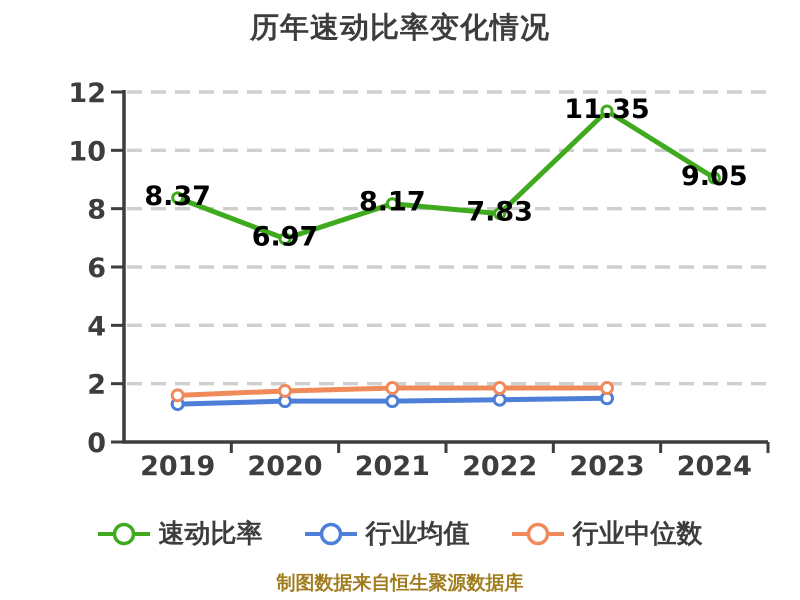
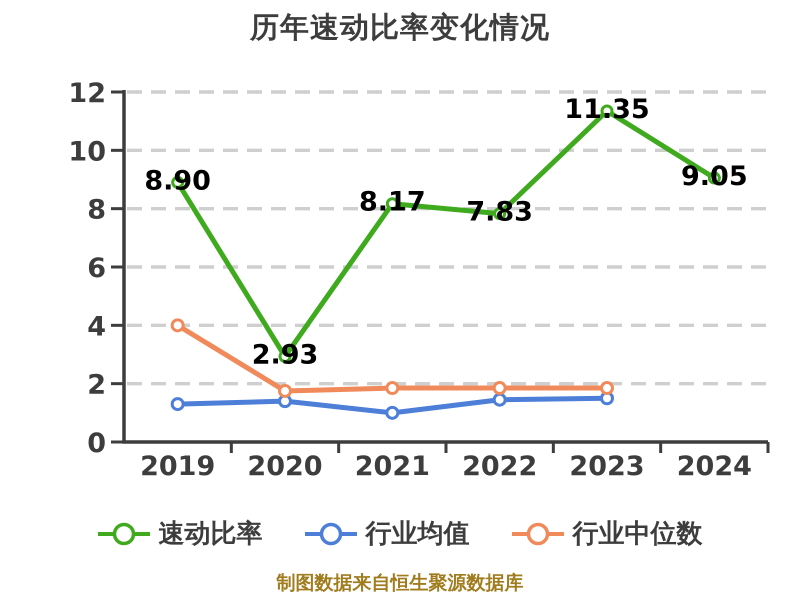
速动比率/2019: 8.37 -> 8.90
行业中位数/2019: 1.6 -> 4.0
速动比率/2020: 6.97 -> 2.93
行业均值/2021: 1.4 -> 1.0
